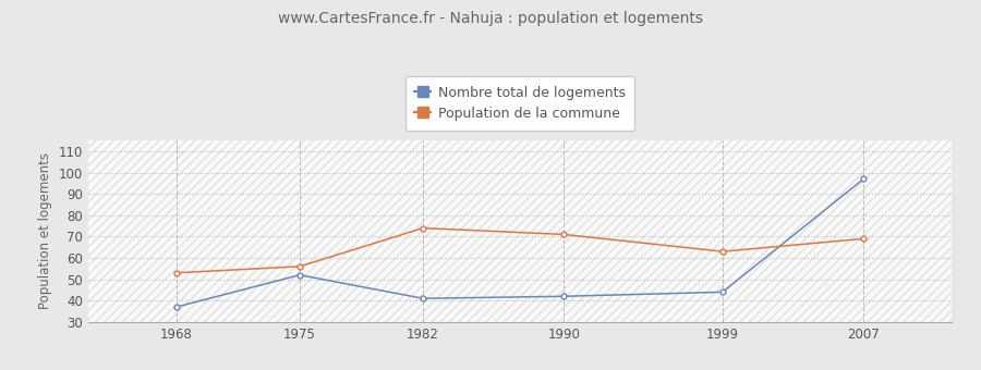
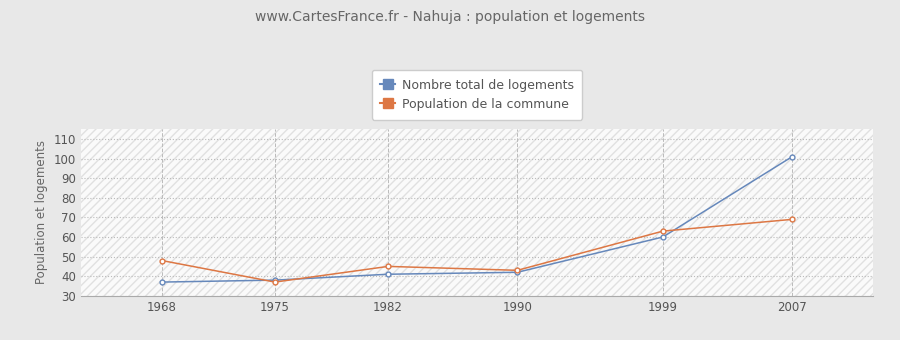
Population de la commune/1968: 53 -> 48
Nombre total de logements/1975: 52 -> 38
Population de la commune/1975: 56 -> 37
Population de la commune/1982: 74 -> 45
Population de la commune/1990: 71 -> 43
Nombre total de logements/1999: 44 -> 60
Nombre total de logements/2007: 97 -> 101
